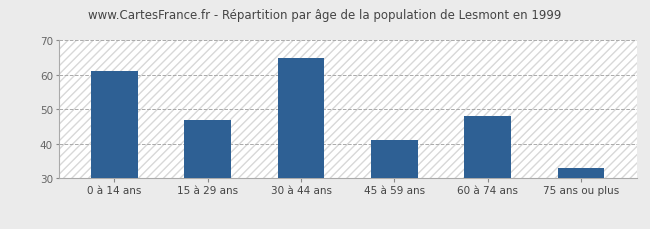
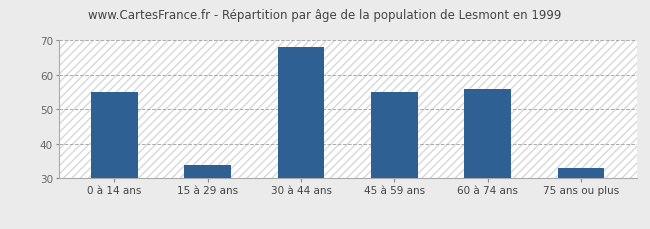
0 à 14 ans: 61 -> 55
15 à 29 ans: 47 -> 34
30 à 44 ans: 65 -> 68
45 à 59 ans: 41 -> 55
60 à 74 ans: 48 -> 56
